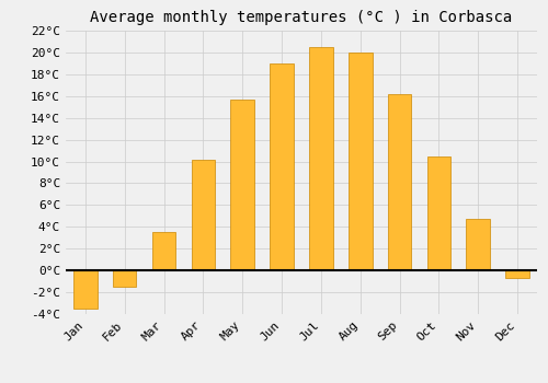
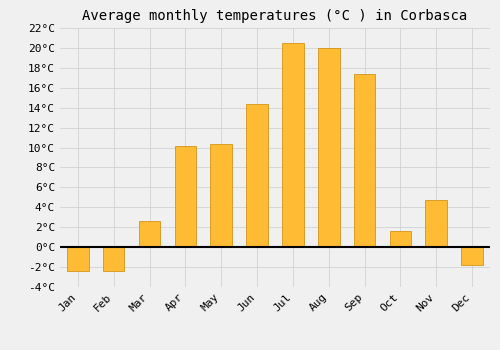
Jan: -3.5°C -> -2.4°C
Feb: -1.5°C -> -2.4°C
Mar: 3.5°C -> 2.6°C
May: 15.7°C -> 10.4°C
Jun: 19.0°C -> 14.4°C
Sep: 16.2°C -> 17.4°C
Oct: 10.5°C -> 1.6°C
Dec: -0.7°C -> -1.8°C
